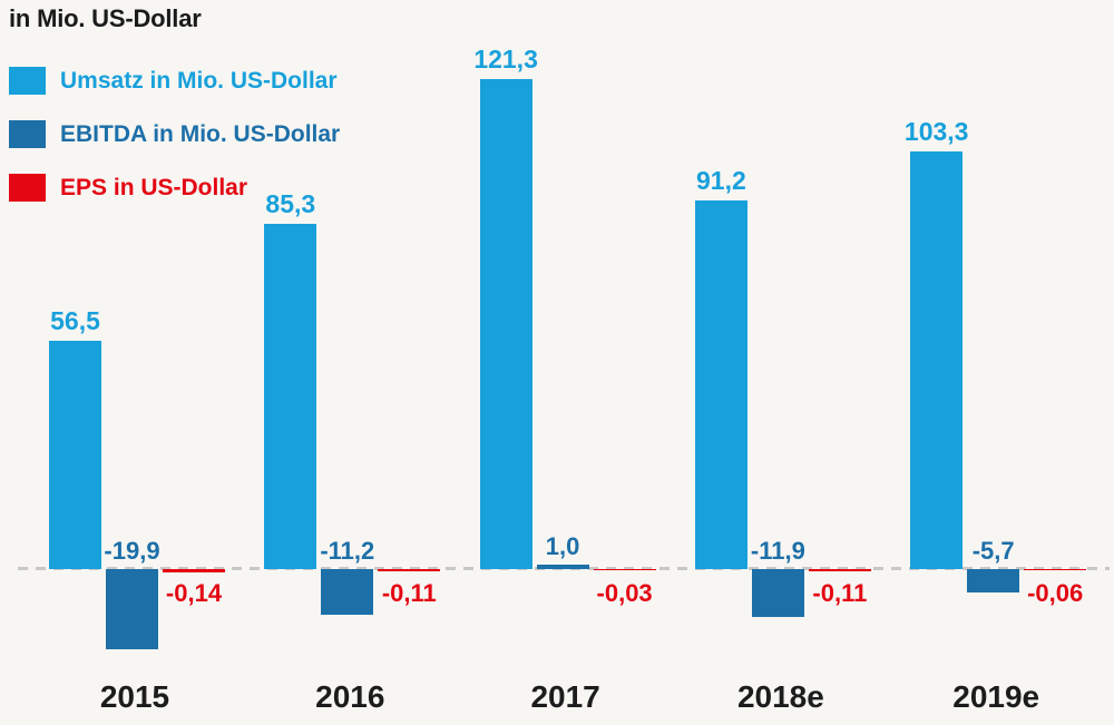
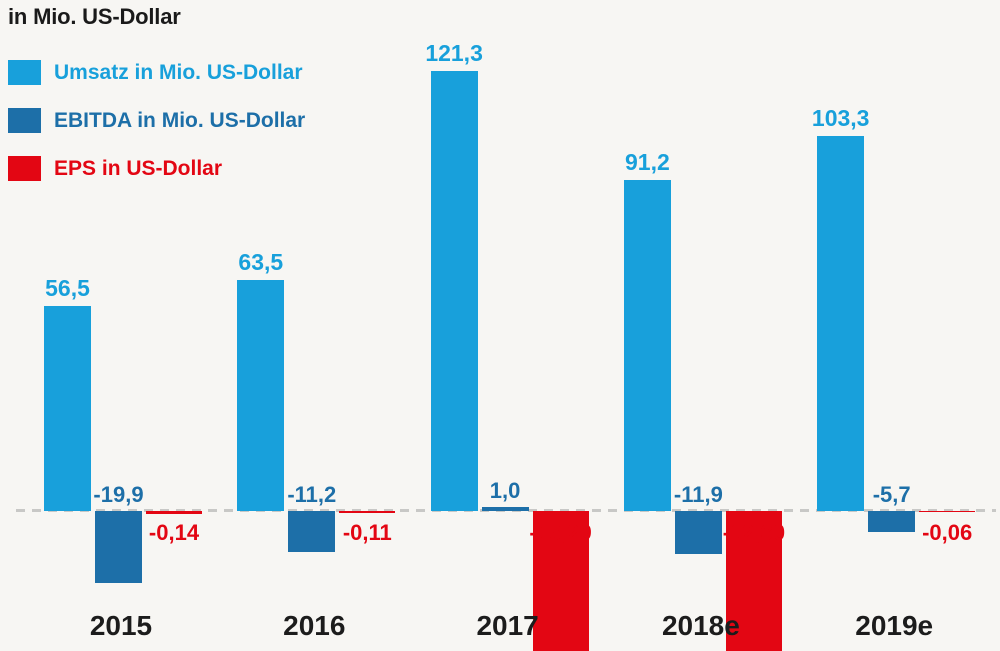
Umsatz in Mio. US-Dollar/2016: 85,3 -> 63,5
EPS in US-Dollar/2017: -0,03 -> -15,29
EPS in US-Dollar/2018e: -0,11 -> -12,30
